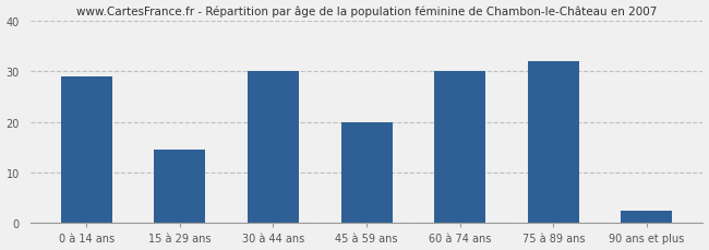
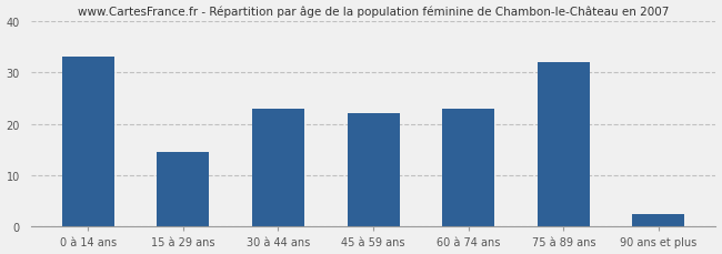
0 à 14 ans: 29.0 -> 33.0
30 à 44 ans: 30.0 -> 23.0
45 à 59 ans: 20.0 -> 22.0
60 à 74 ans: 30.0 -> 23.0
